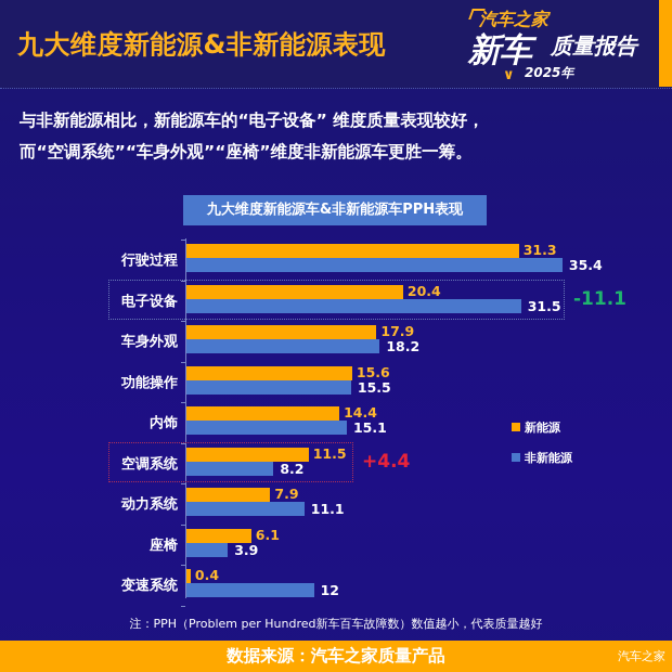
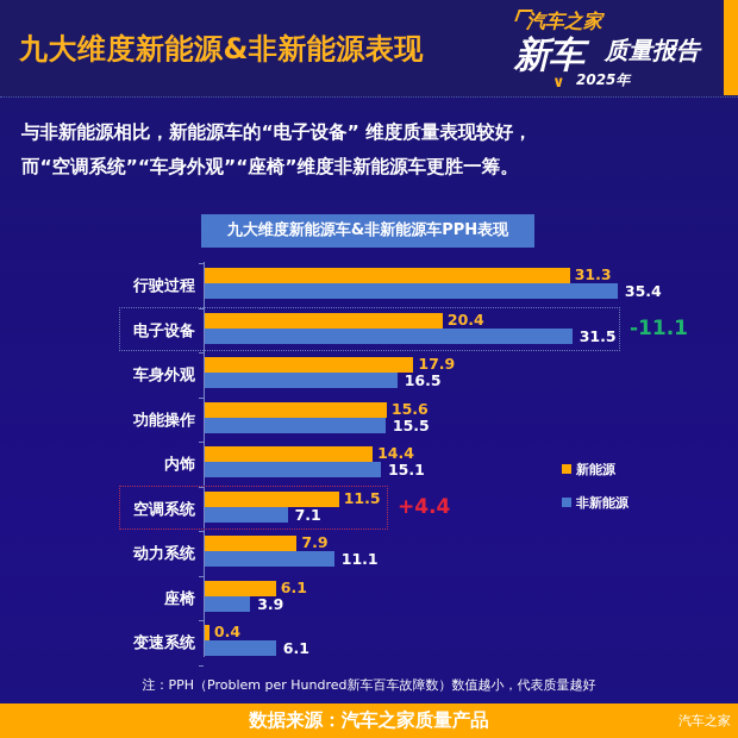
非新能源/车身外观: 18.2 -> 16.5
非新能源/空调系统: 8.2 -> 7.1
非新能源/变速系统: 12 -> 6.1
